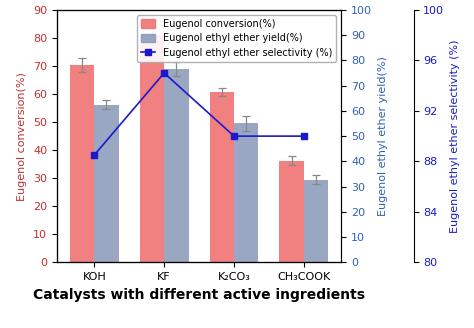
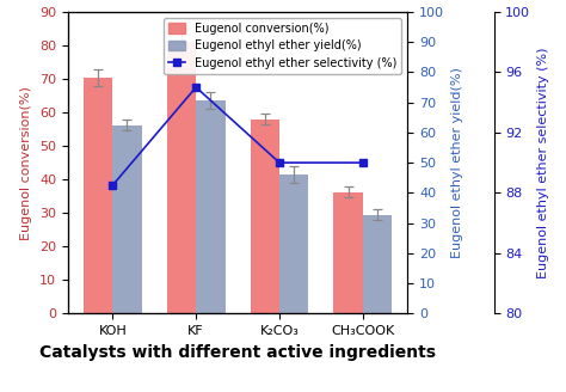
Eugenol ethyl ether yield(%)/KF: 68.8 -> 63.5
Eugenol conversion(%)/K₂CO₃: 60.7 -> 58.0
Eugenol ethyl ether yield(%)/K₂CO₃: 49.5 -> 41.5
